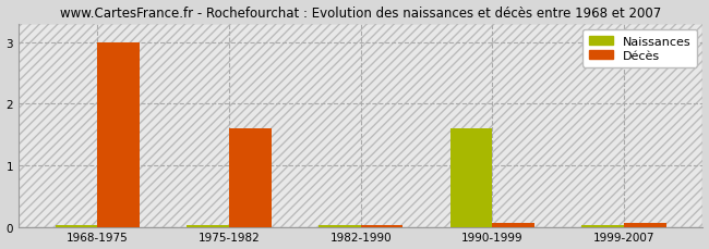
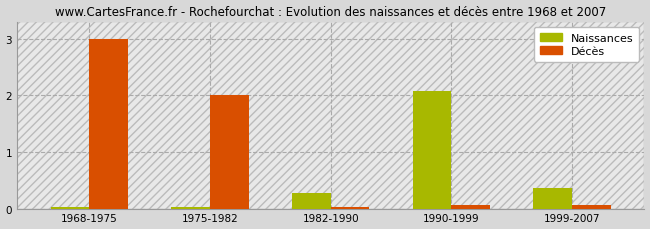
Décès/1975-1982: 1.60 -> 2.00
Naissances/1982-1990: 0.03 -> 0.28
Naissances/1990-1999: 1.60 -> 2.08
Naissances/1999-2007: 0.03 -> 0.36
